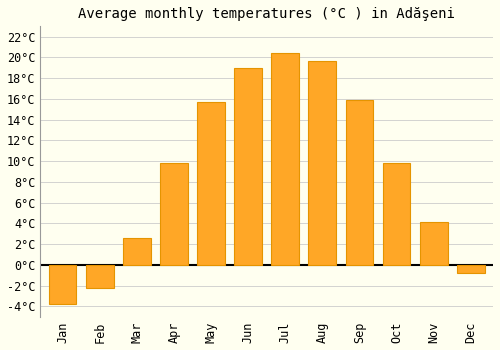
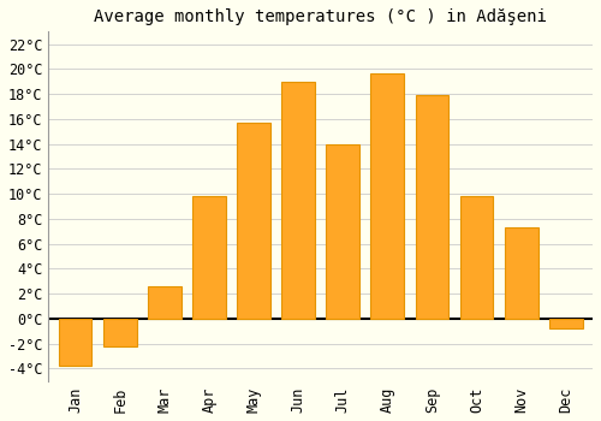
Jul: 20.4°C -> 14.0°C
Sep: 15.9°C -> 17.9°C
Nov: 4.1°C -> 7.3°C
